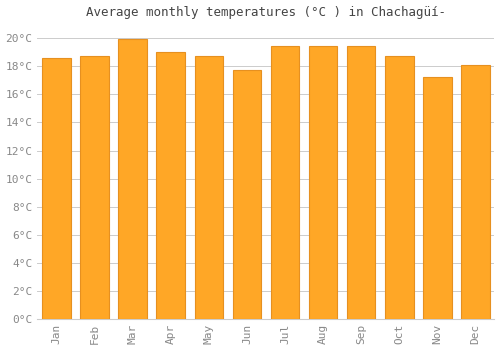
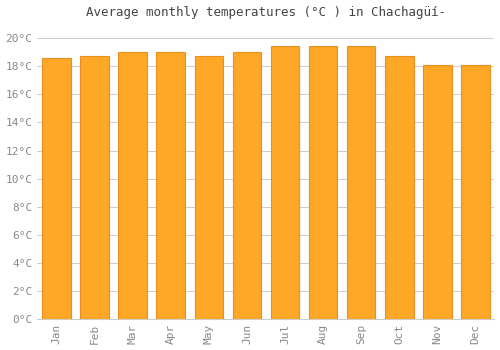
Mar: 19.9°C -> 19.0°C
Jun: 17.7°C -> 19.0°C
Nov: 17.2°C -> 18.1°C
